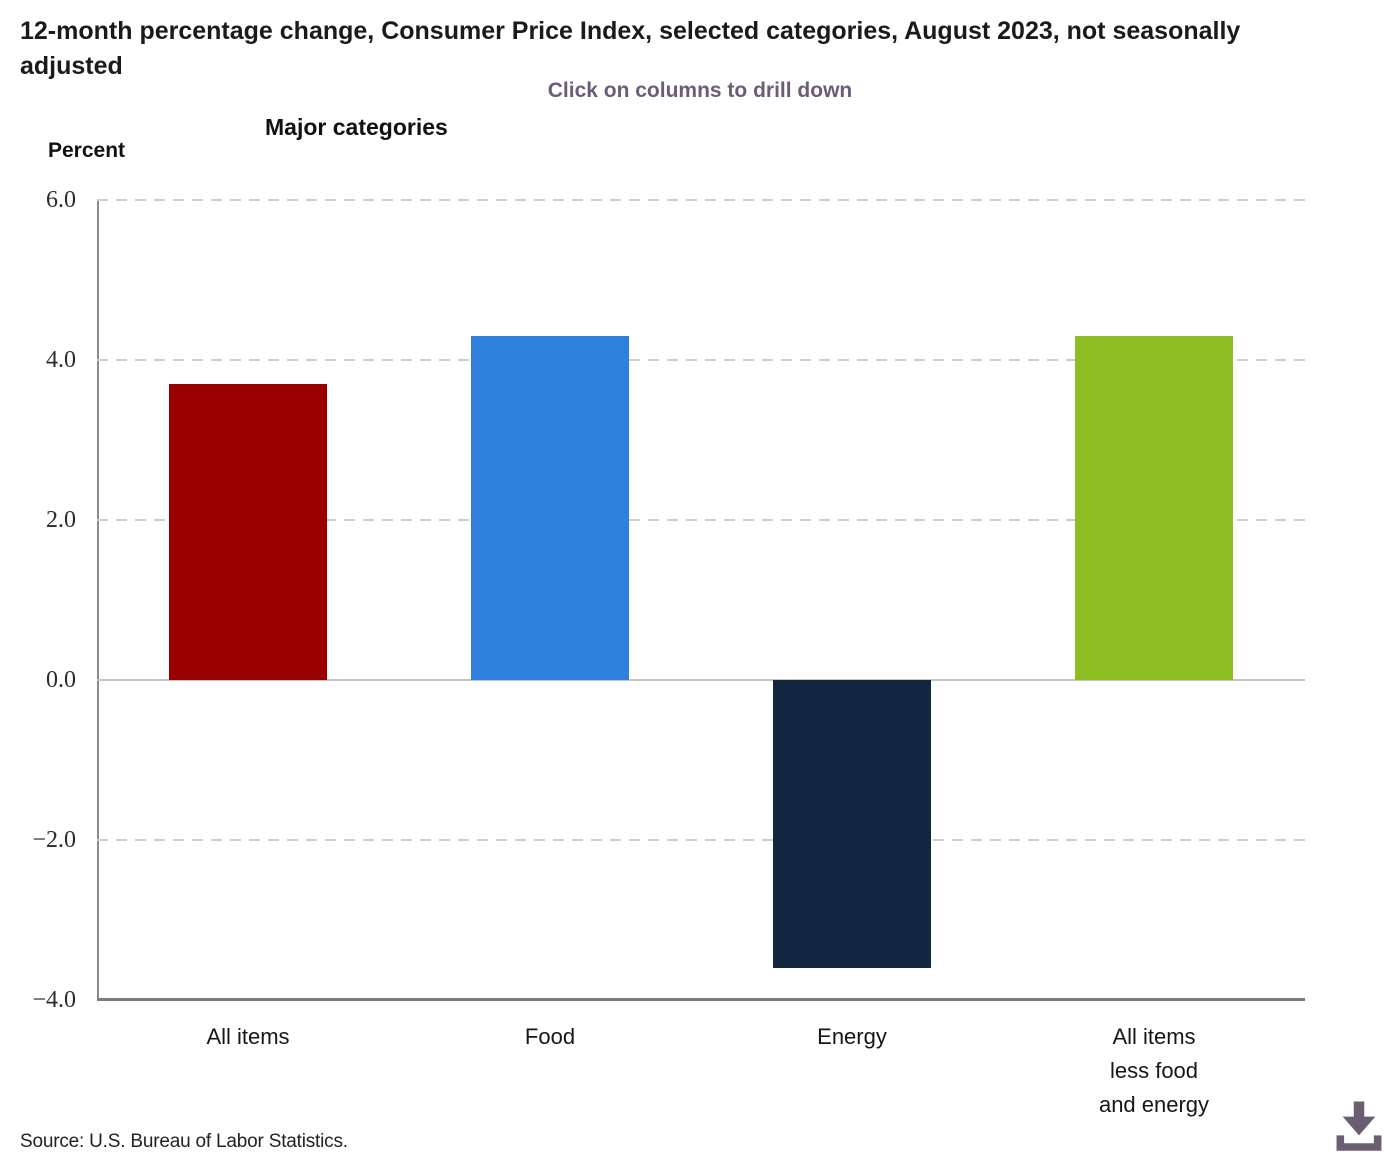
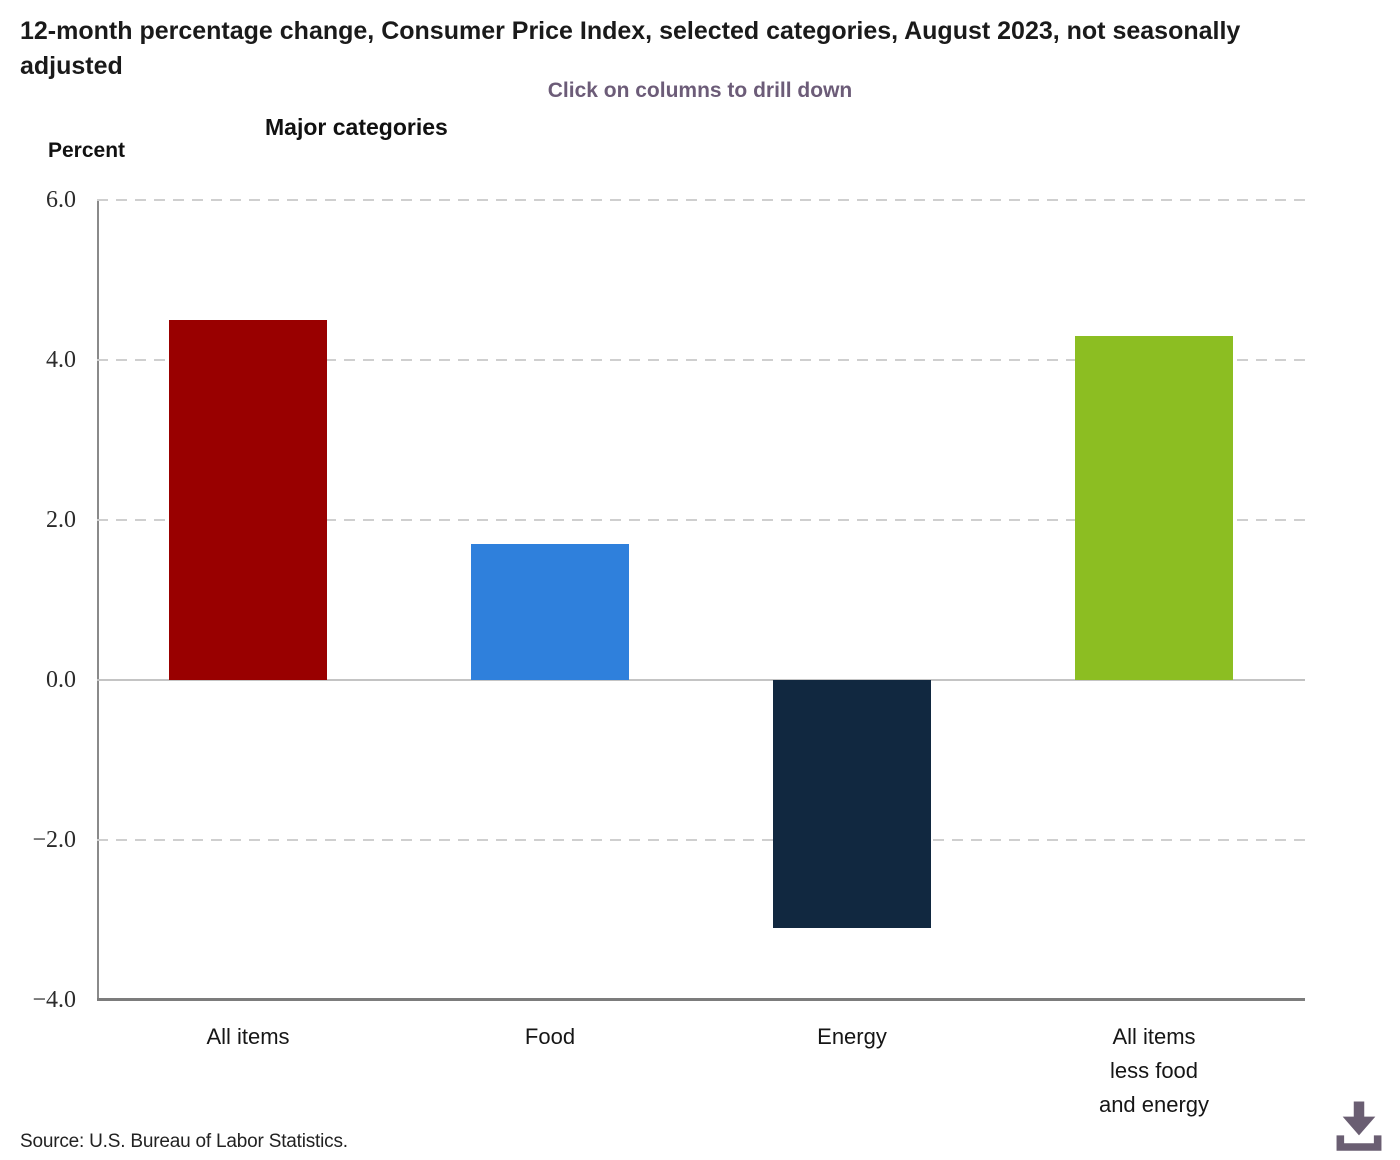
All items: 3.7 -> 4.5
Food: 4.3 -> 1.7
Energy: -3.6 -> -3.1
